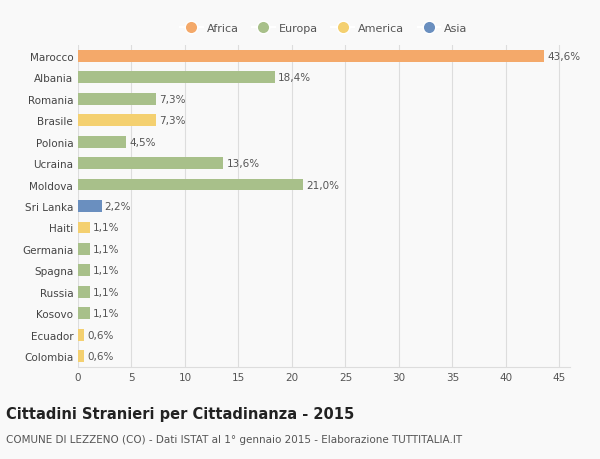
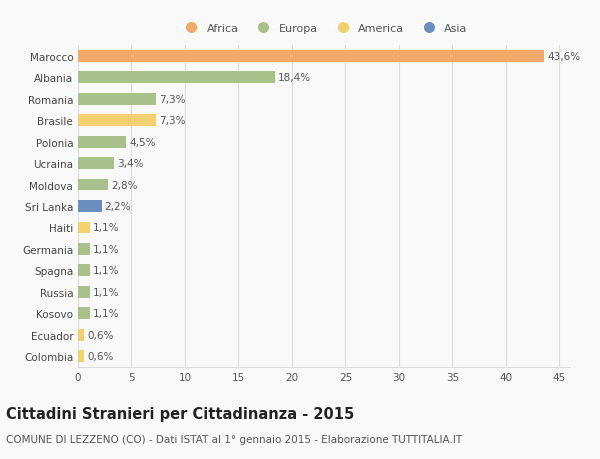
Ucraina: 13,6% -> 3,4%
Moldova: 21,0% -> 2,8%
